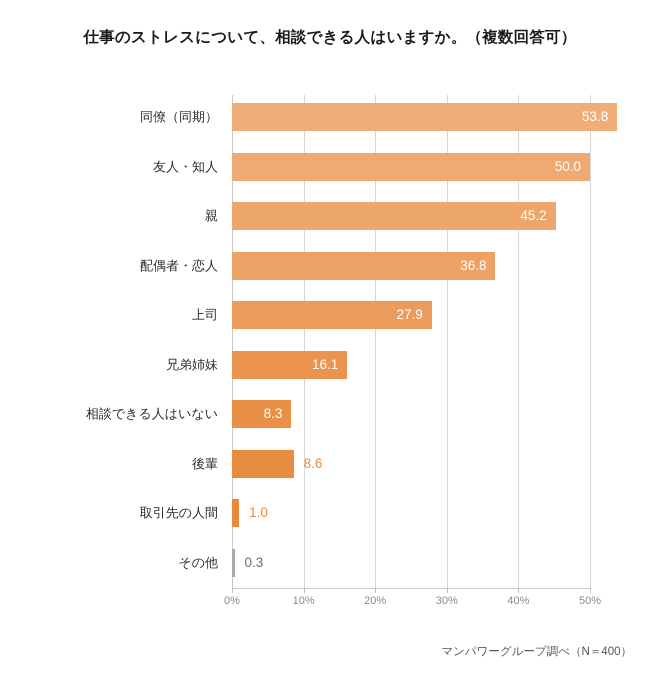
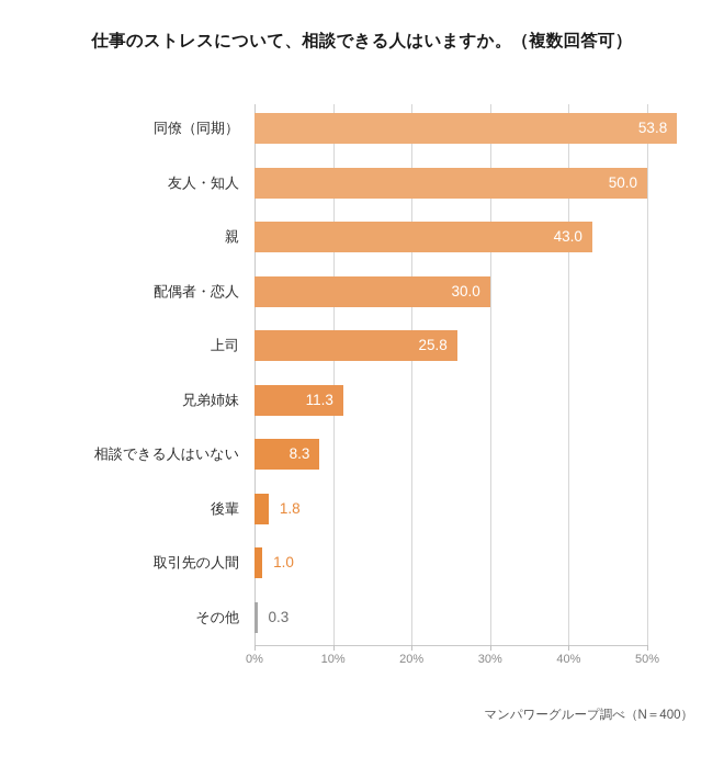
親: 45.2 -> 43.0
配偶者・恋人: 36.8 -> 30.0
上司: 27.9 -> 25.8
兄弟姉妹: 16.1 -> 11.3
後輩: 8.6 -> 1.8
